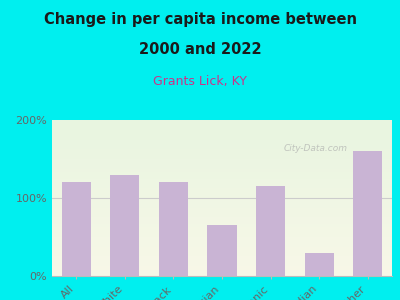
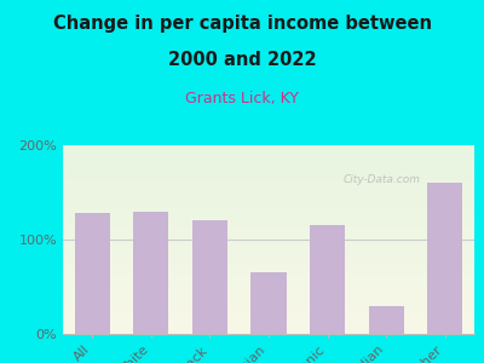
All: 120% -> 128%
